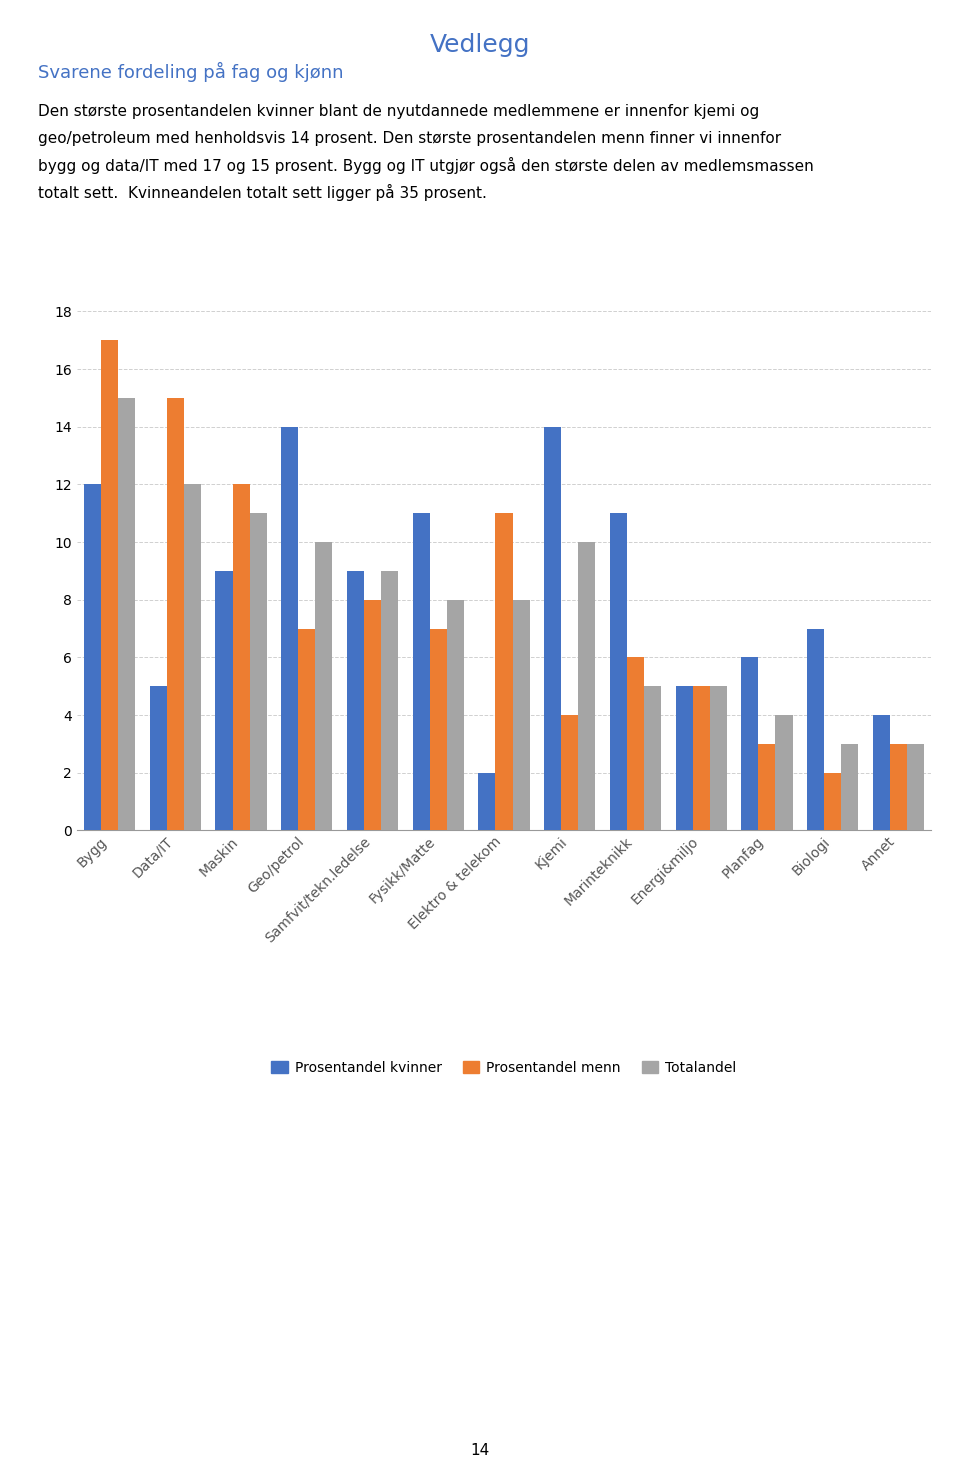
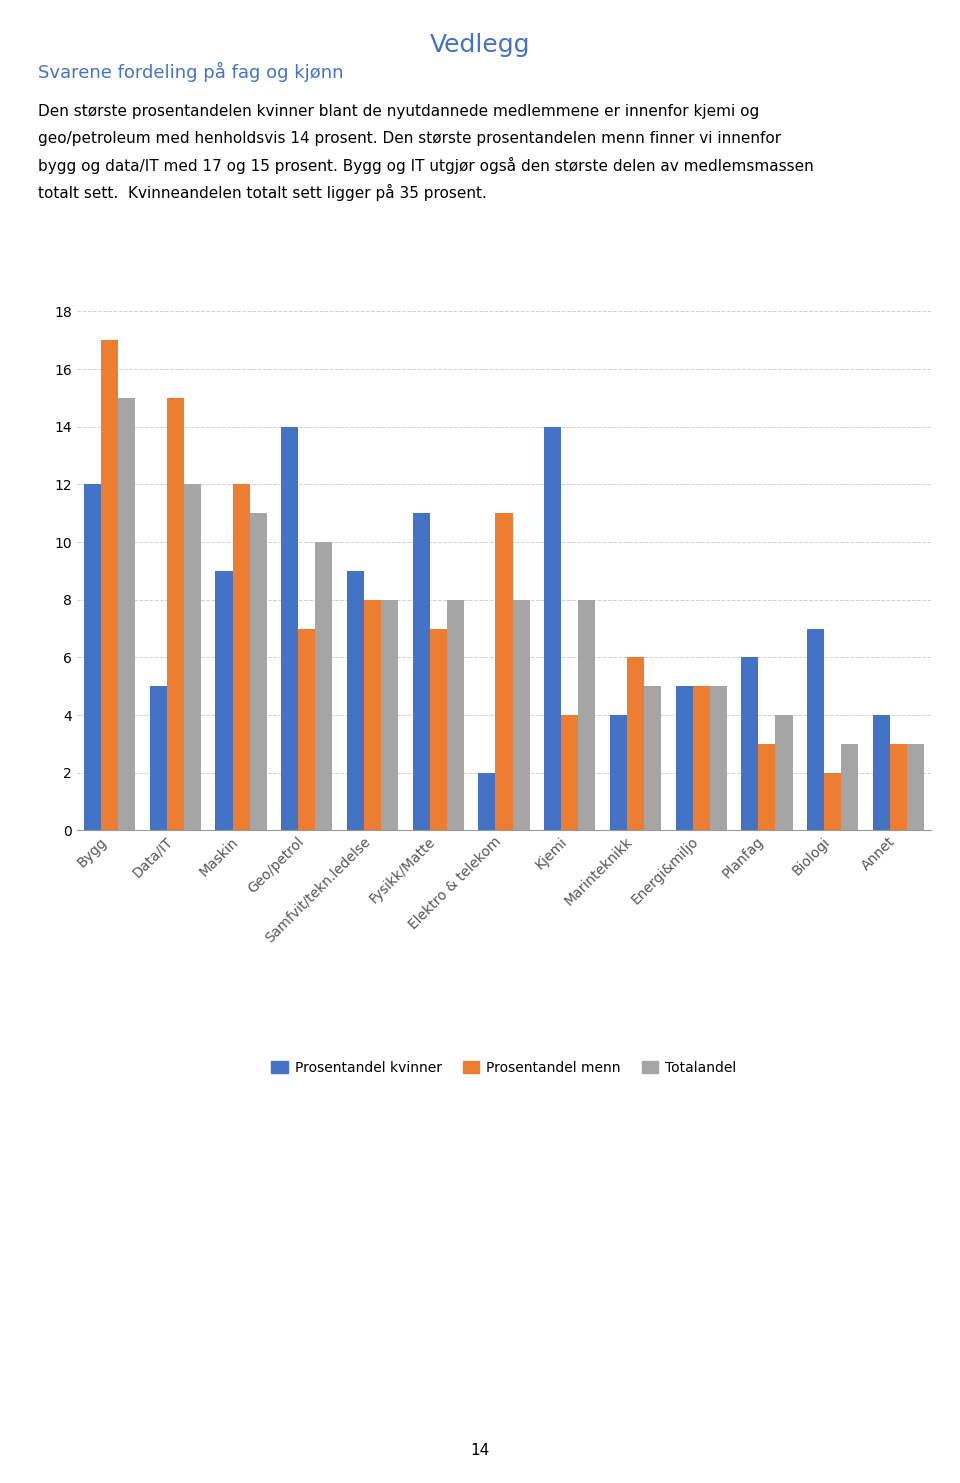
Totalandel/Samfvit/tekn.ledelse: 9 -> 8
Totalandel/Kjemi: 10 -> 8
Prosentandel kvinner/Marinteknikk: 11 -> 4
